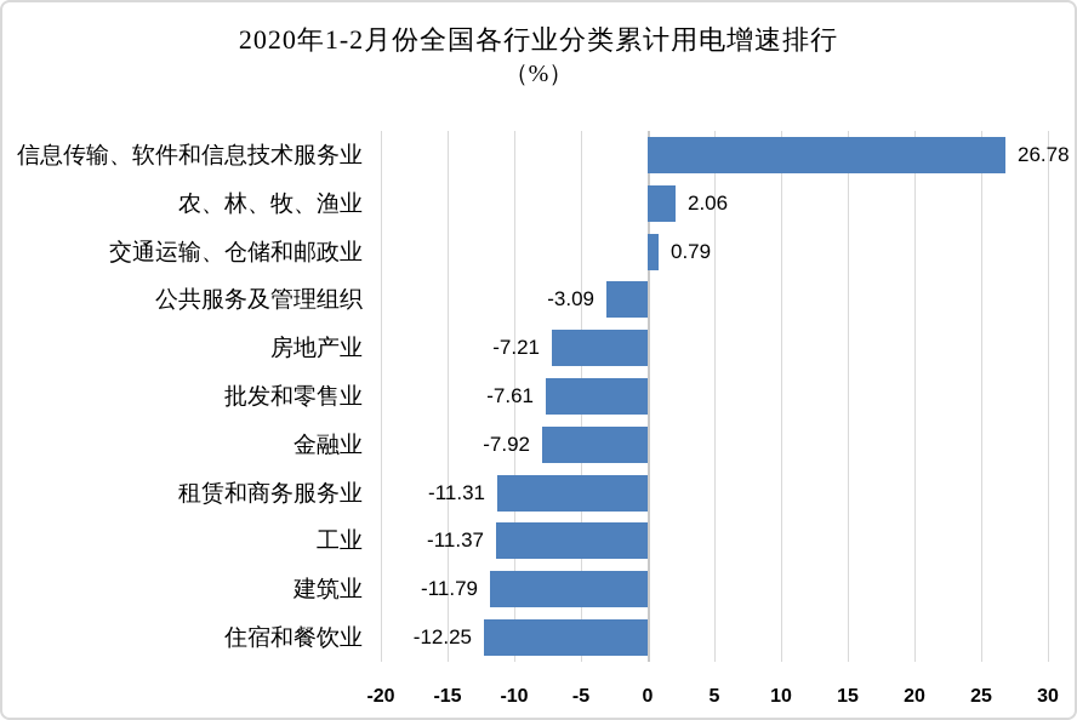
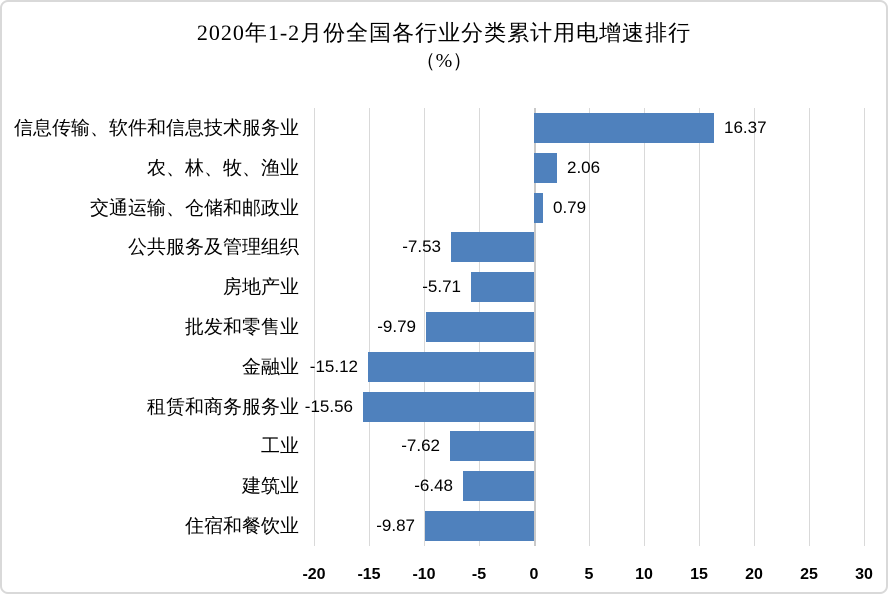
信息传输、软件和信息技术服务业: 26.78 -> 16.37
公共服务及管理组织: -3.09 -> -7.53
房地产业: -7.21 -> -5.71
批发和零售业: -7.61 -> -9.79
金融业: -7.92 -> -15.12
租赁和商务服务业: -11.31 -> -15.56
工业: -11.37 -> -7.62
建筑业: -11.79 -> -6.48
住宿和餐饮业: -12.25 -> -9.87
